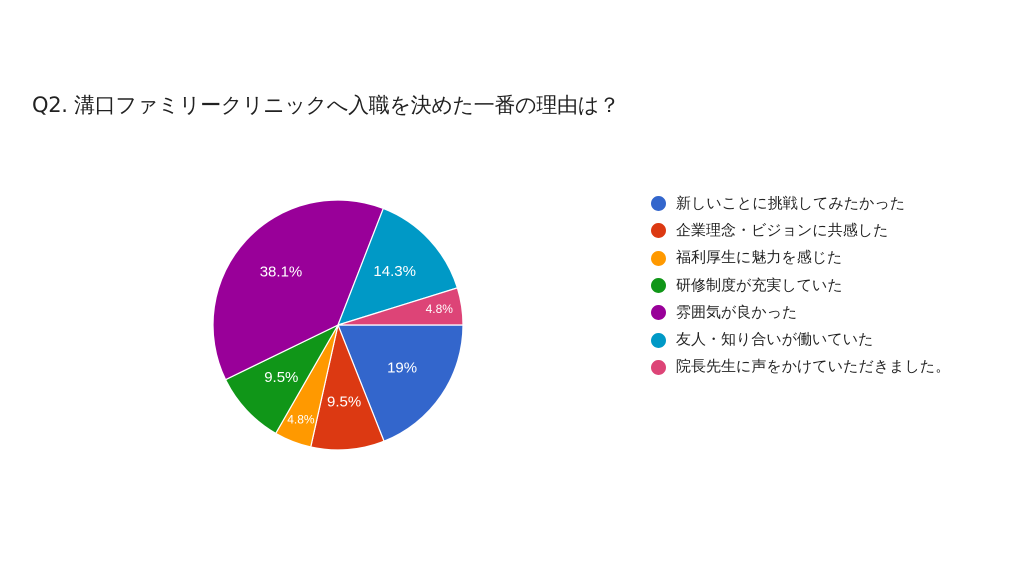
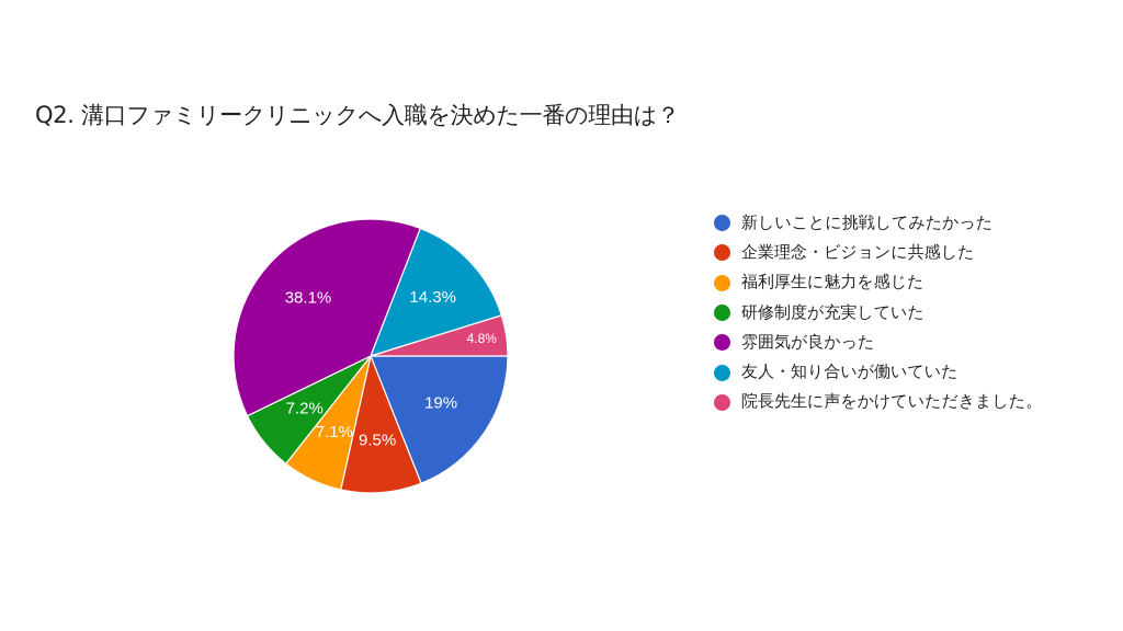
福利厚生に魅力を感じた: 4.8% -> 7.1%
研修制度が充実していた: 9.5% -> 7.2%
